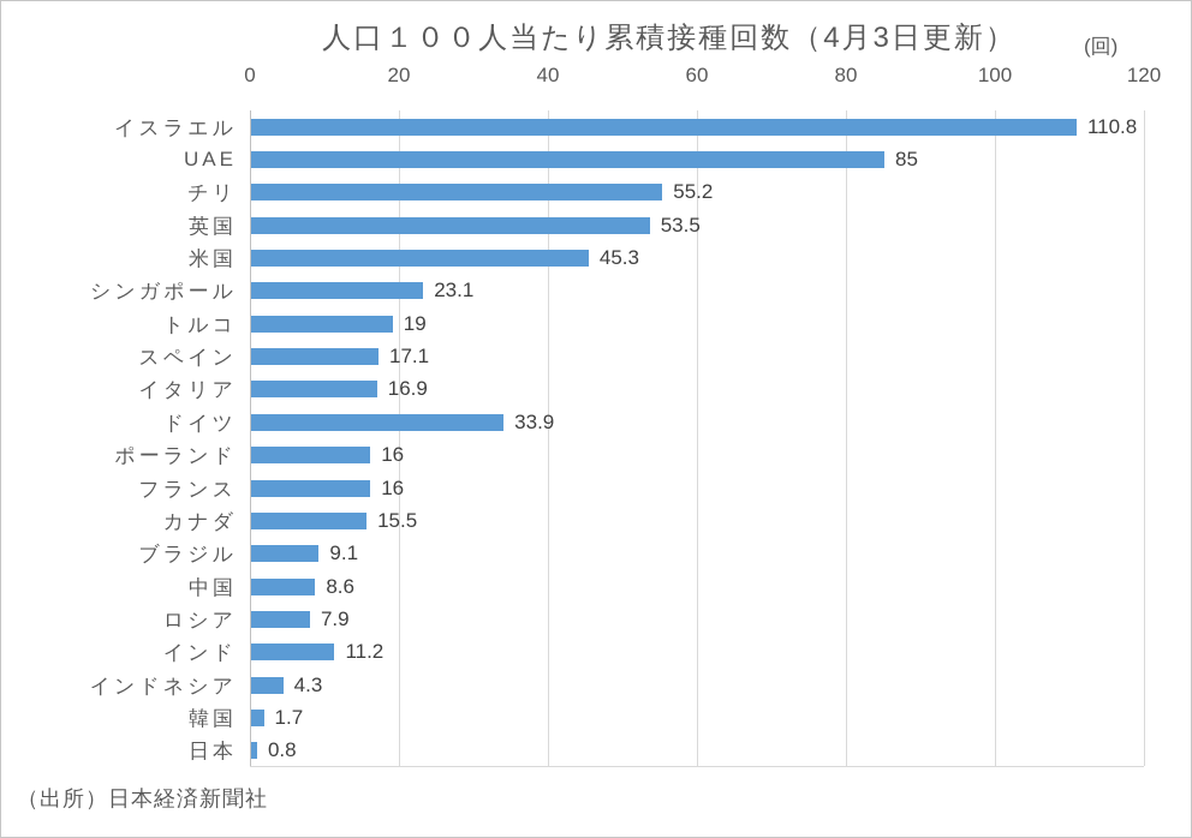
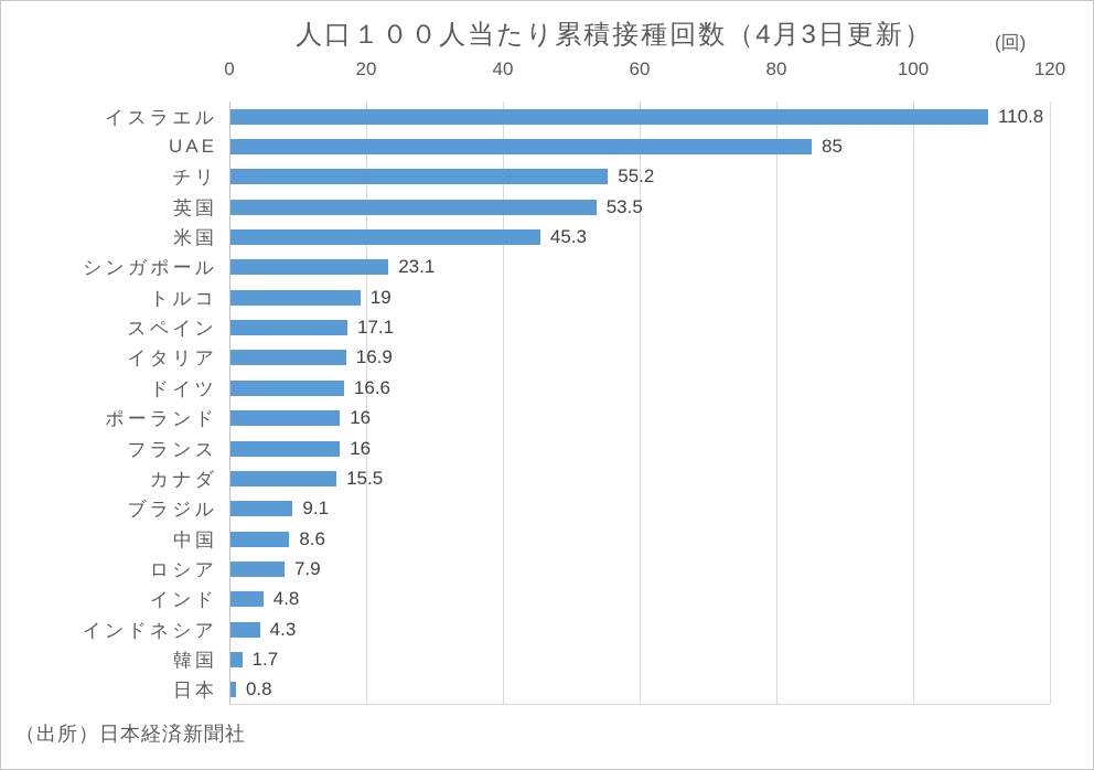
ドイツ: 33.9 -> 16.6
インド: 11.2 -> 4.8
